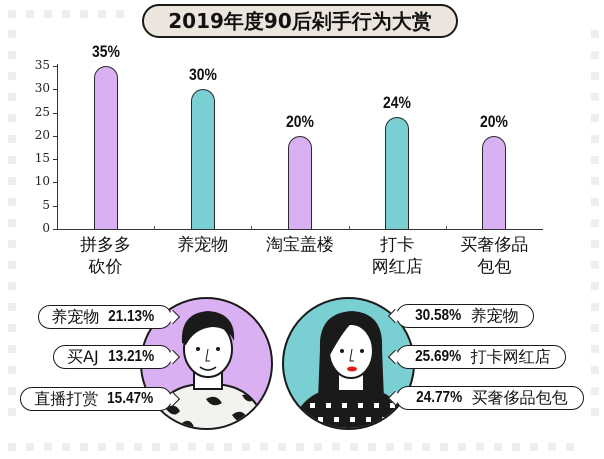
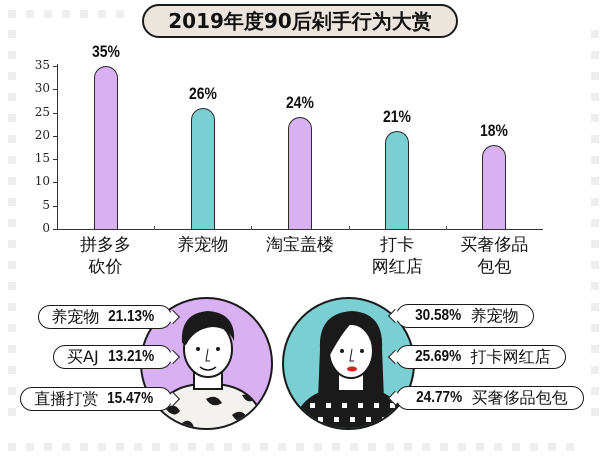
养宠物: 30% -> 26%
淘宝盖楼: 20% -> 24%
打卡网红店: 24% -> 21%
买奢侈品包包: 20% -> 18%
